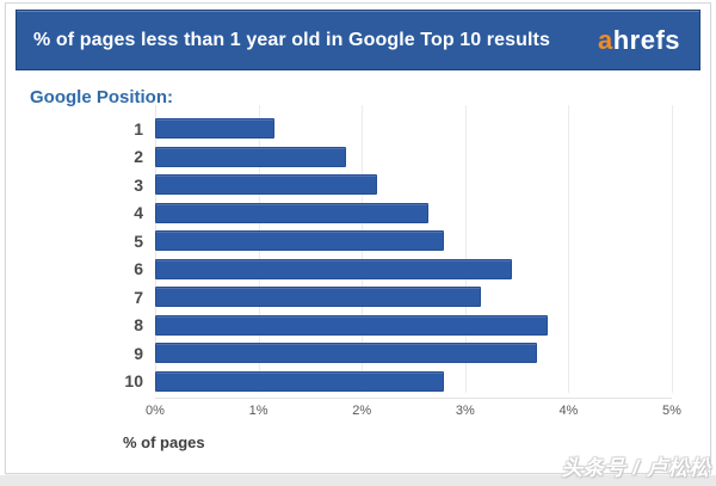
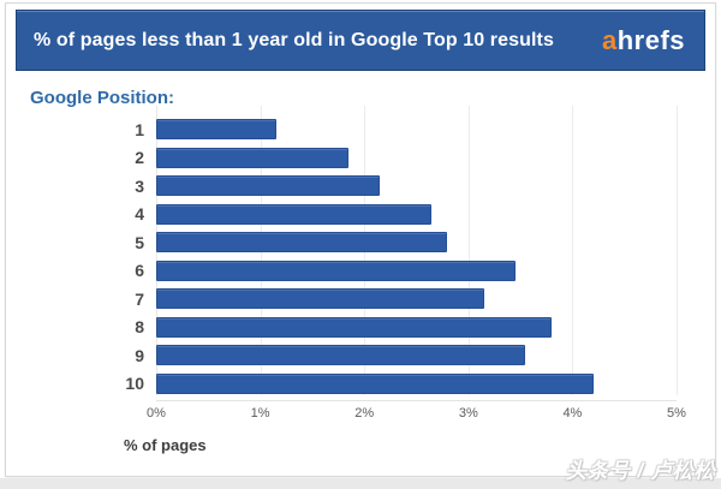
9: 3.7% -> 3.5%
10: 2.8% -> 4.2%
